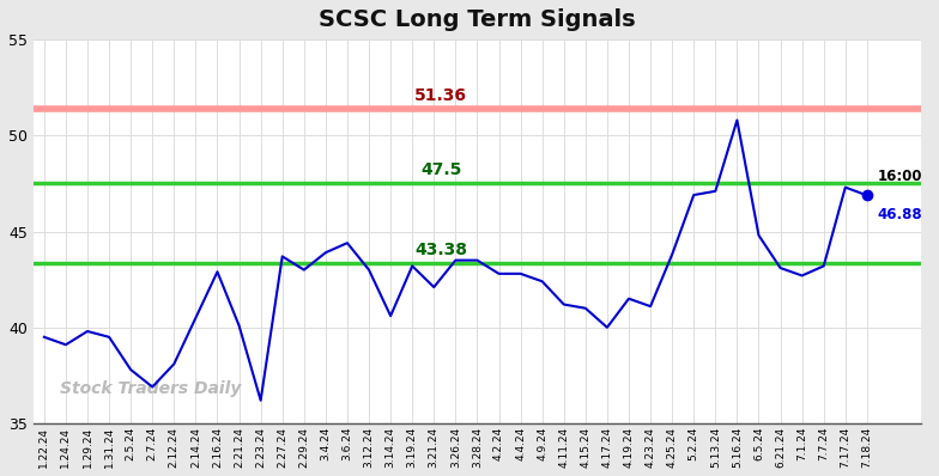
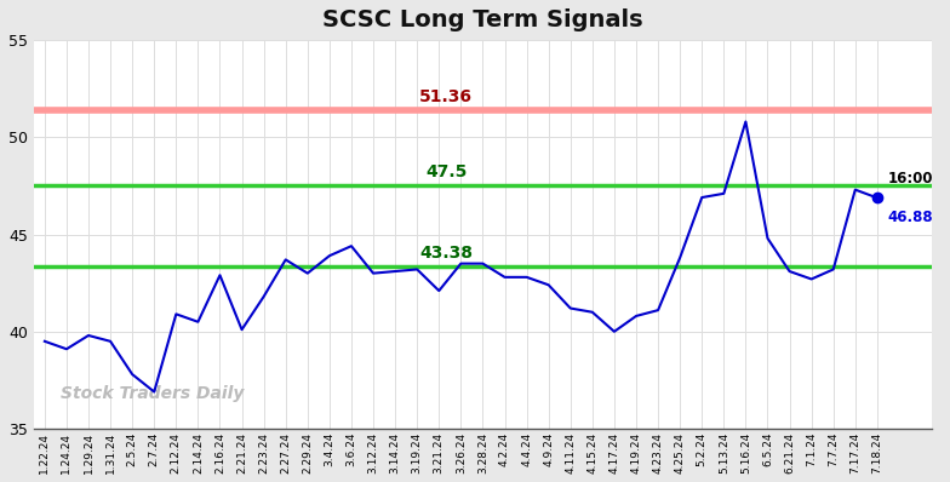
2.12.24: 38.1 -> 40.9
2.23.24: 36.2 -> 41.8
3.14.24: 40.6 -> 43.1
4.19.24: 41.5 -> 40.8
